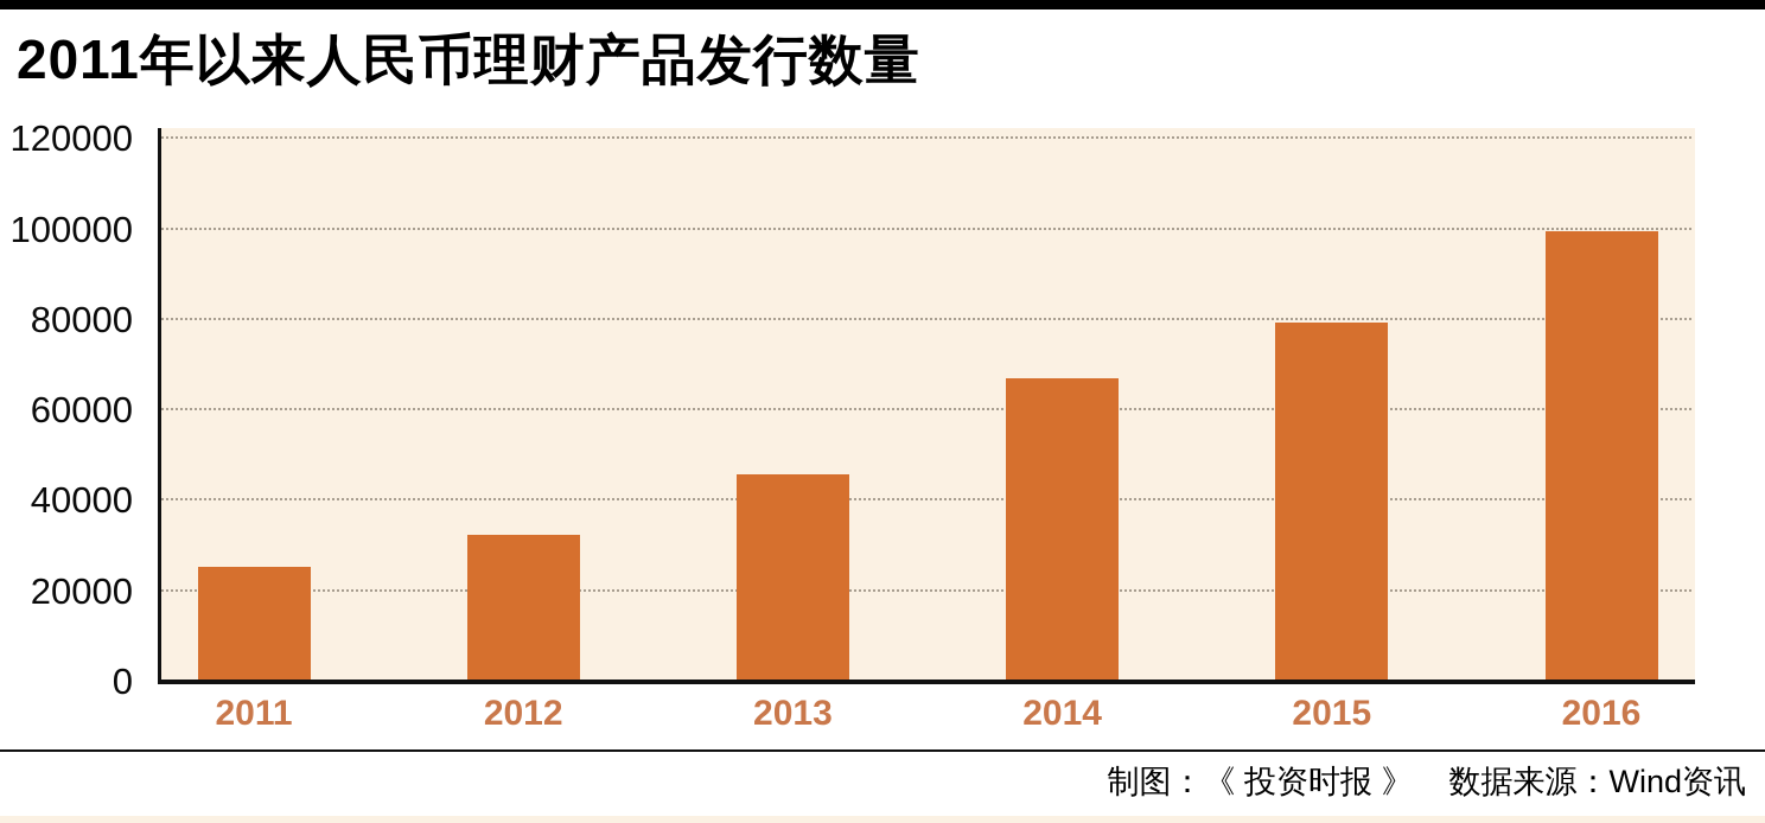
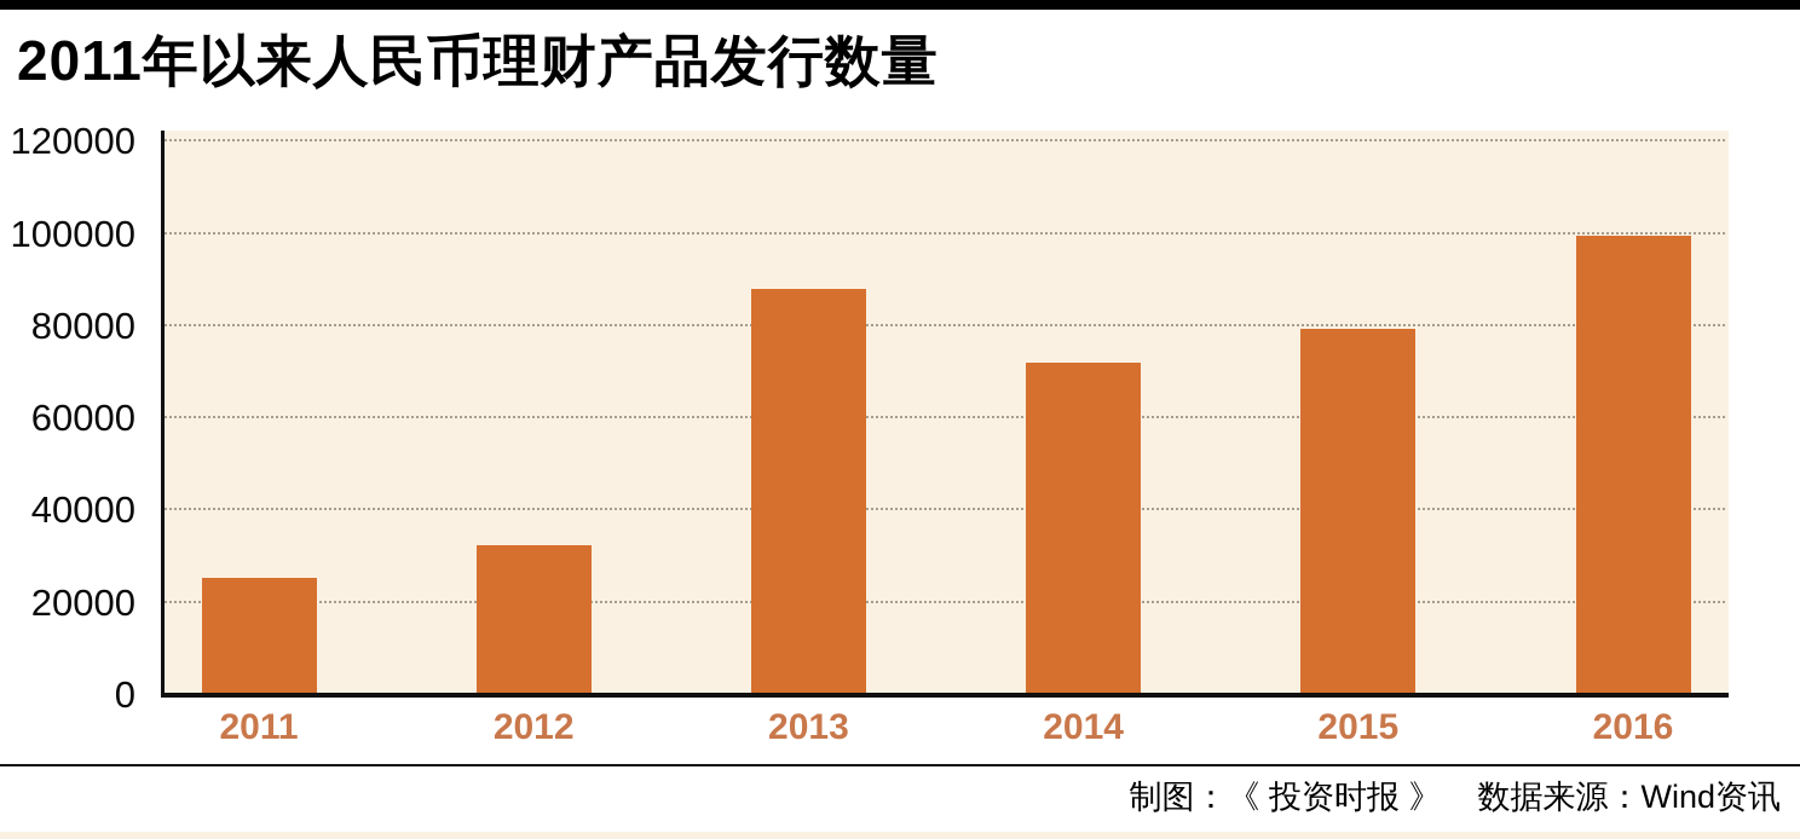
2013: 46000 -> 88000
2014: 67000 -> 72000
